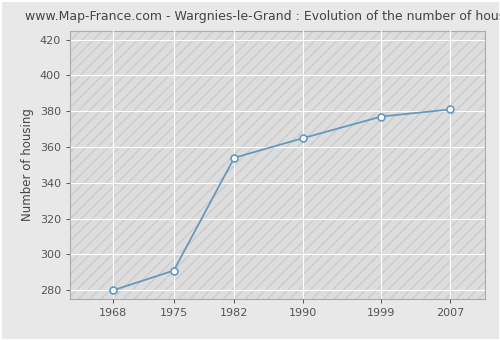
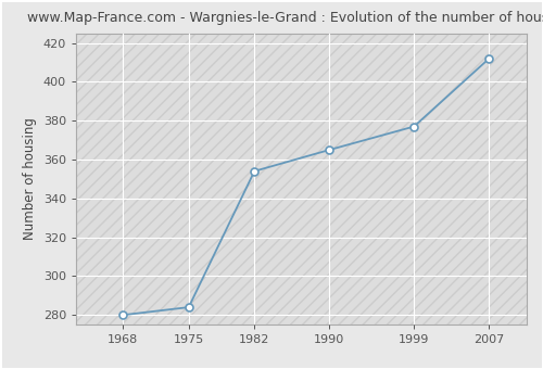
1975: 291 -> 284
2007: 381 -> 412
